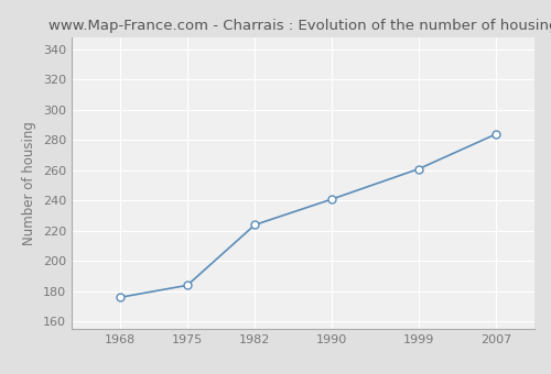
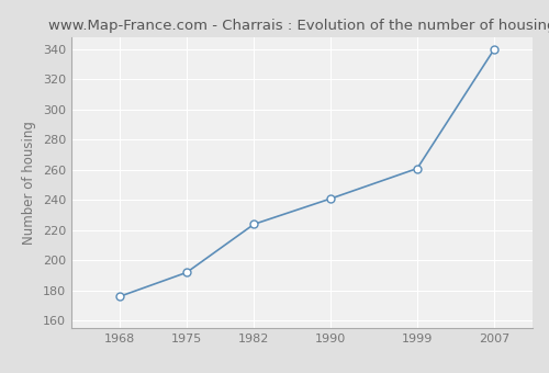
1975: 184 -> 192
2007: 284 -> 340
